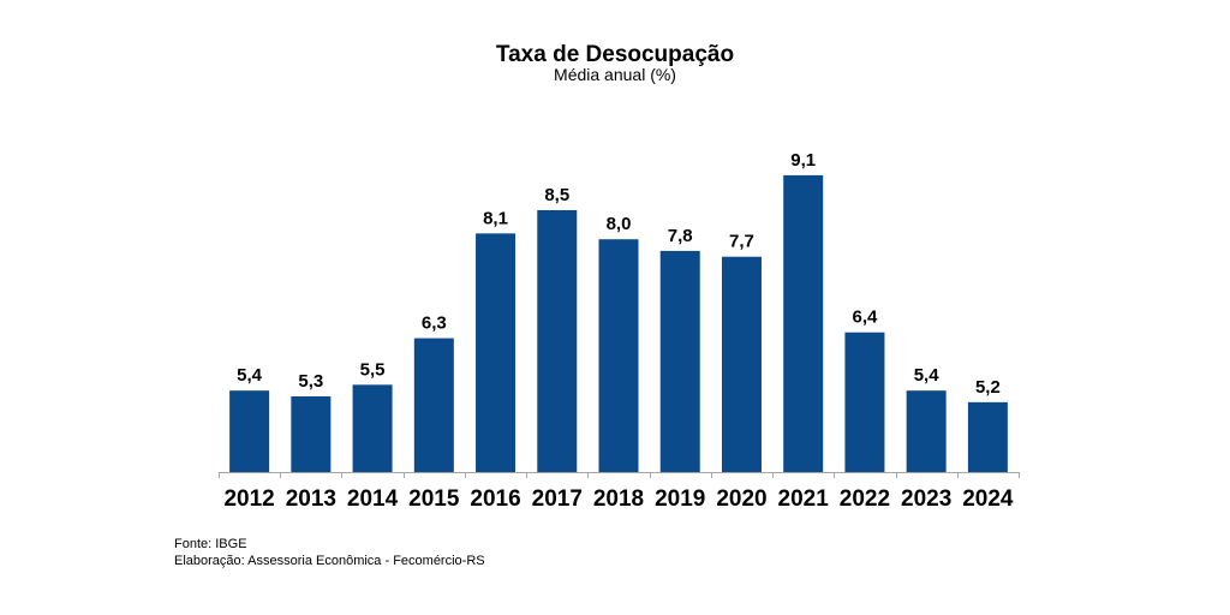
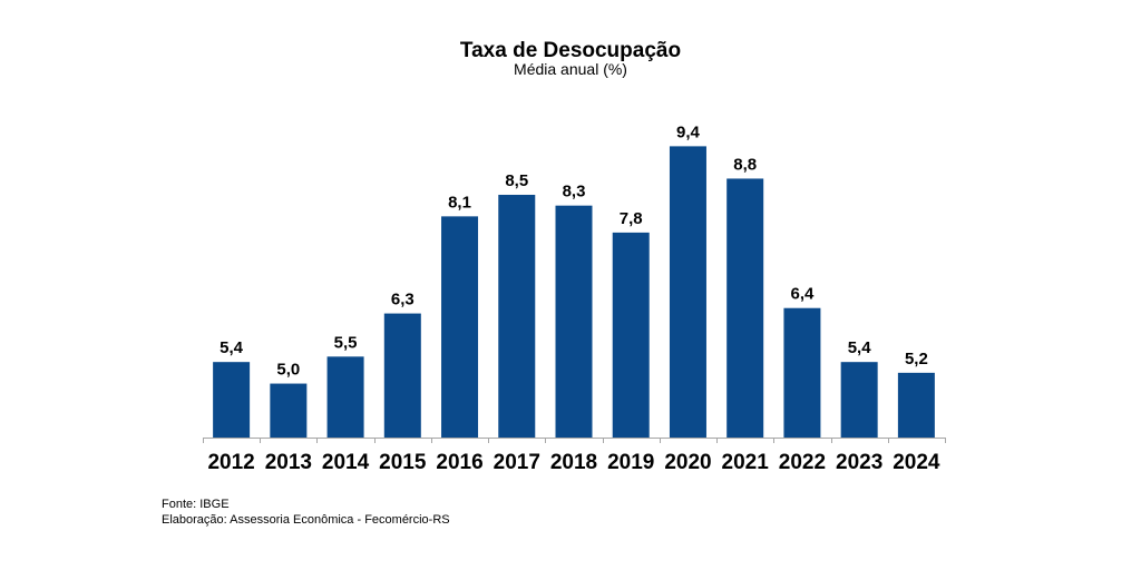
2013: 5,3 -> 5,0
2018: 8,0 -> 8,3
2020: 7,7 -> 9,4
2021: 9,1 -> 8,8
